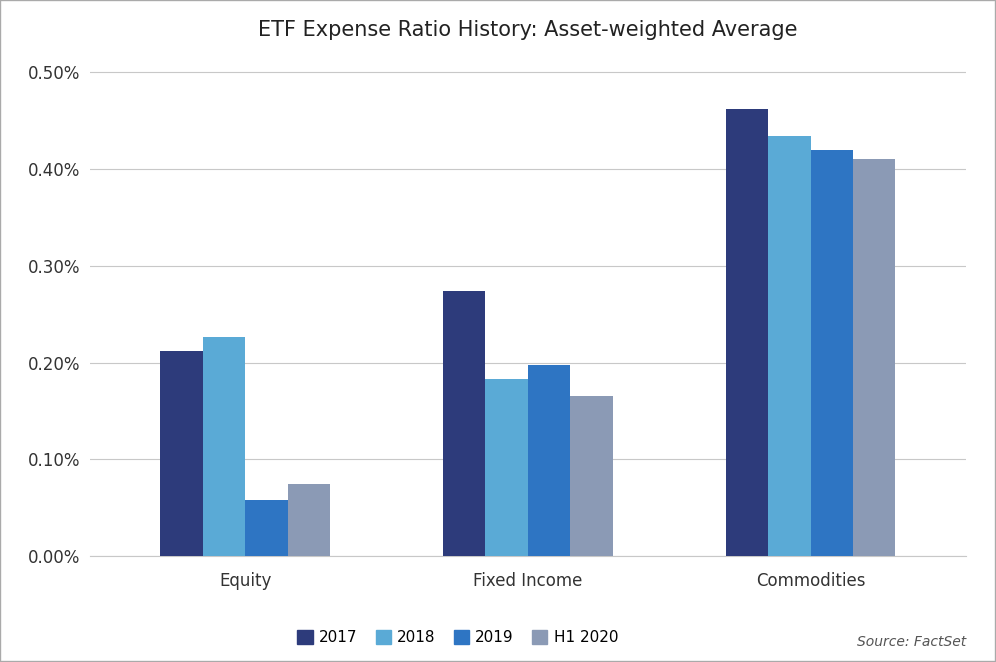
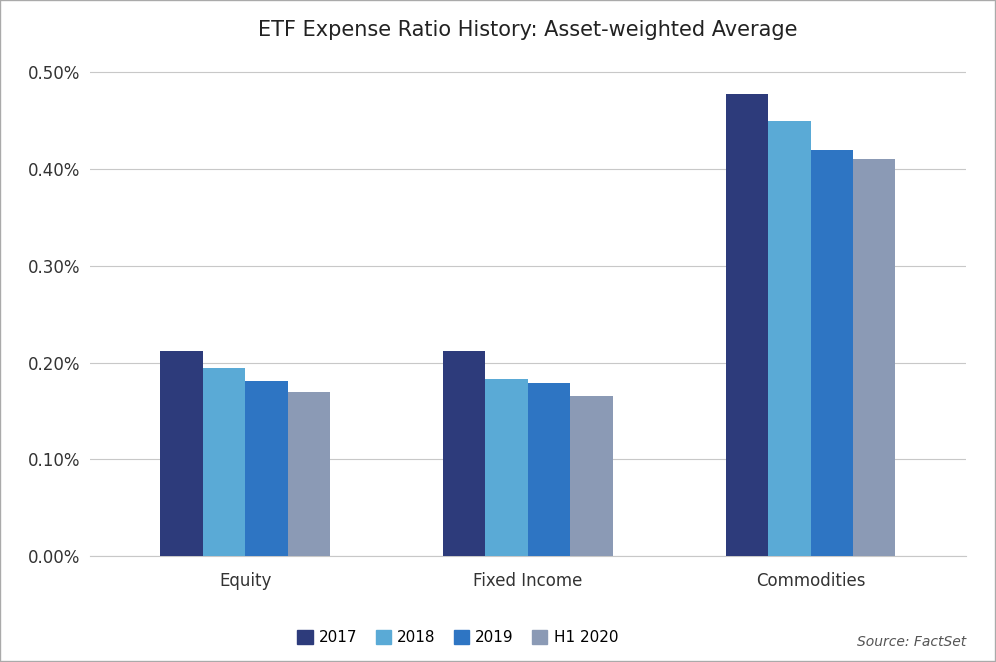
2018/Equity: 0.226% -> 0.194%
2019/Equity: 0.058% -> 0.181%
H1 2020/Equity: 0.074% -> 0.170%
2017/Fixed Income: 0.274% -> 0.212%
2019/Fixed Income: 0.198% -> 0.179%
2017/Commodities: 0.462% -> 0.478%
2018/Commodities: 0.434% -> 0.450%
